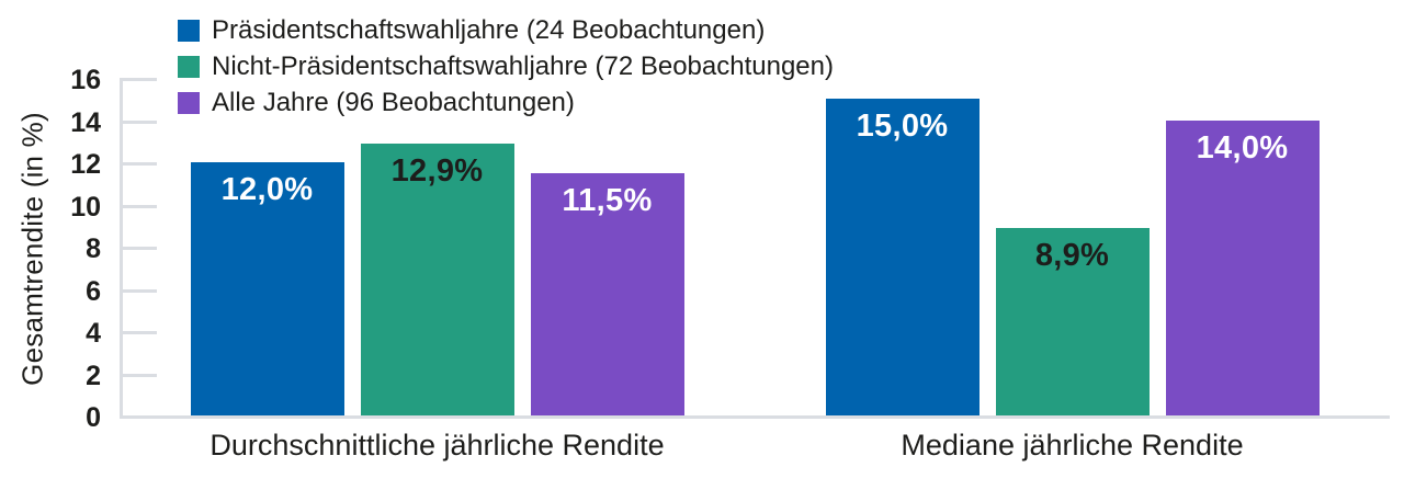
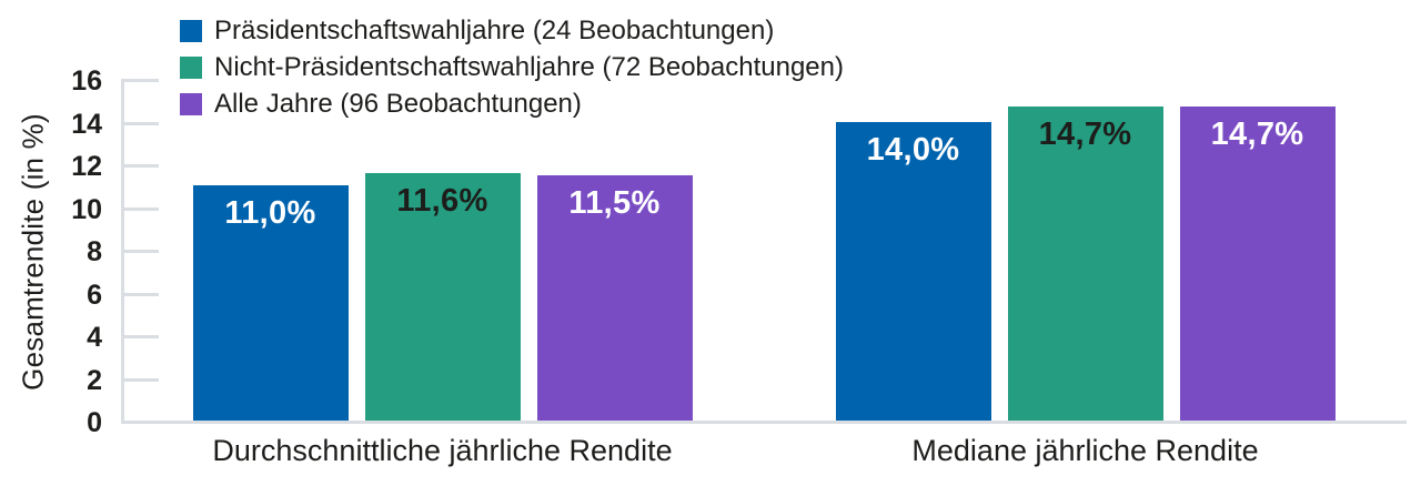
Präsidentschaftswahljahre (24 Beobachtungen)/Durchschnittliche jährliche Rendite: 12,0% -> 11,0%
Nicht-Präsidentschaftswahljahre (72 Beobachtungen)/Durchschnittliche jährliche Rendite: 12,9% -> 11,6%
Präsidentschaftswahljahre (24 Beobachtungen)/Mediane jährliche Rendite: 15,0% -> 14,0%
Nicht-Präsidentschaftswahljahre (72 Beobachtungen)/Mediane jährliche Rendite: 8,9% -> 14,7%
Alle Jahre (96 Beobachtungen)/Mediane jährliche Rendite: 14,0% -> 14,7%
